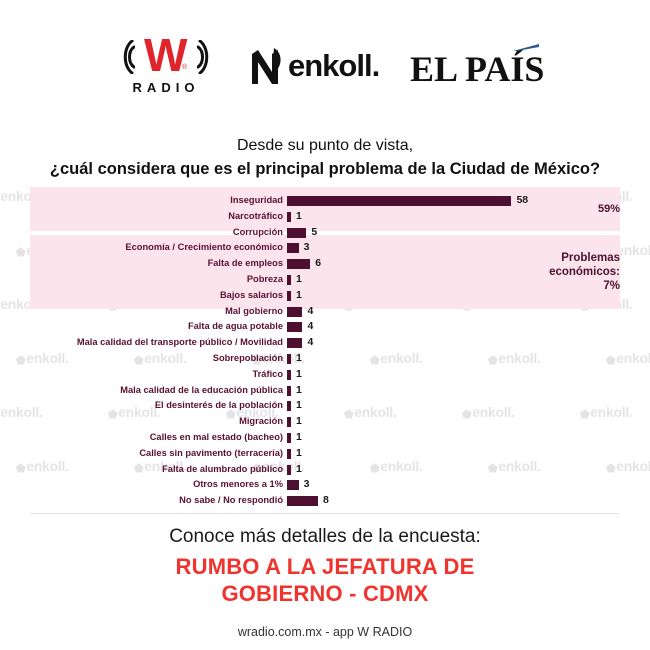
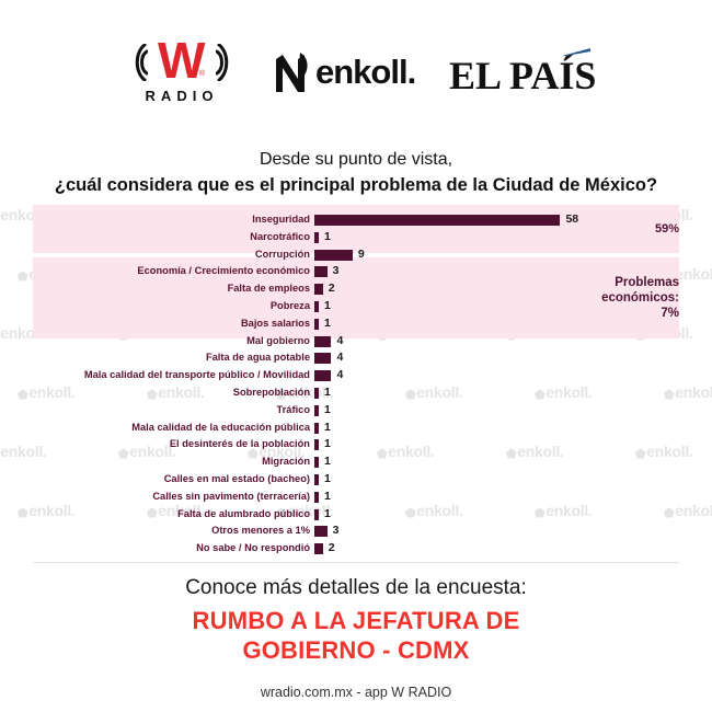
Corrupción: 5 -> 9
Falta de empleos: 6 -> 2
No sabe / No respondió: 8 -> 2
